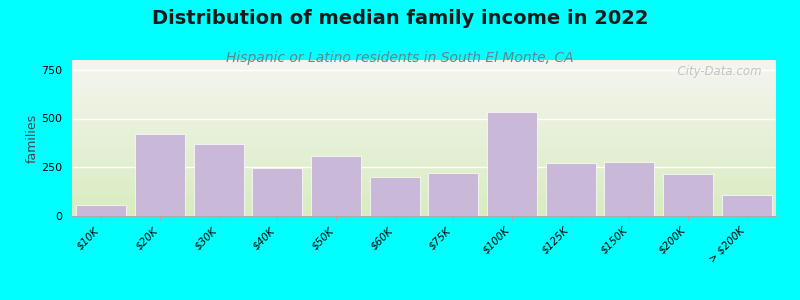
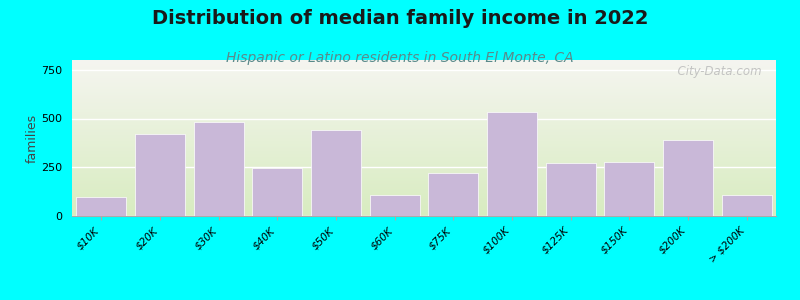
$10K: 60 -> 100
$30K: 370 -> 480
$50K: 310 -> 440
$60K: 200 -> 110
$200K: 220 -> 390
